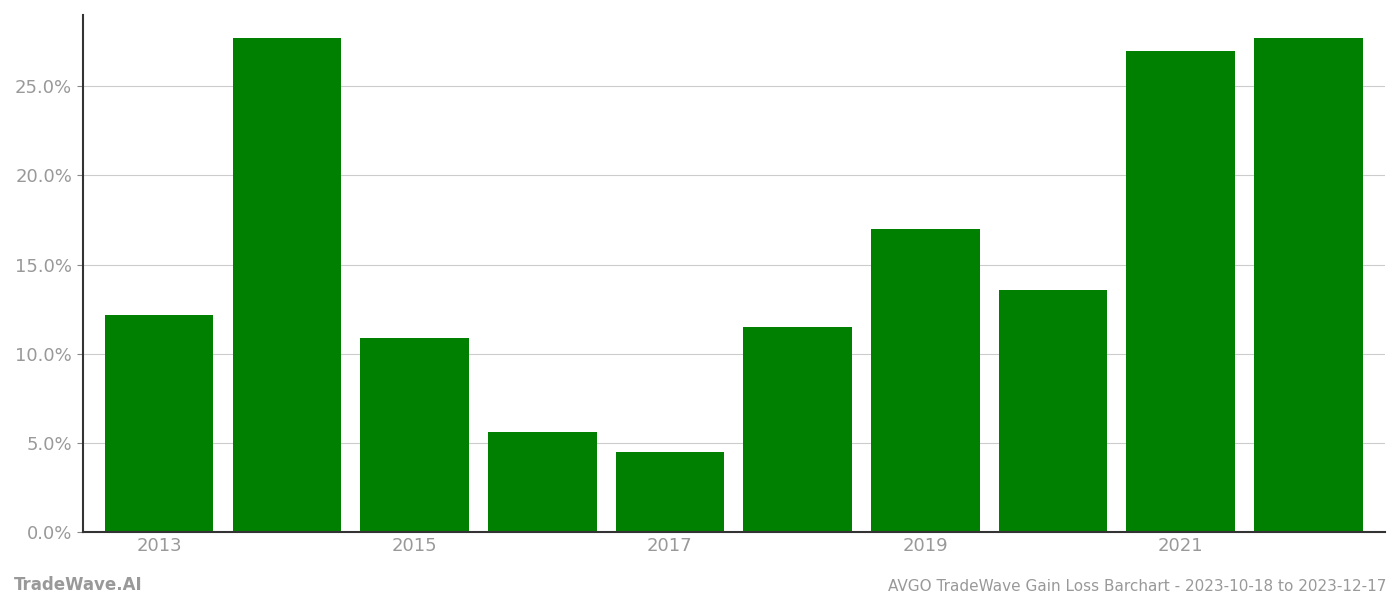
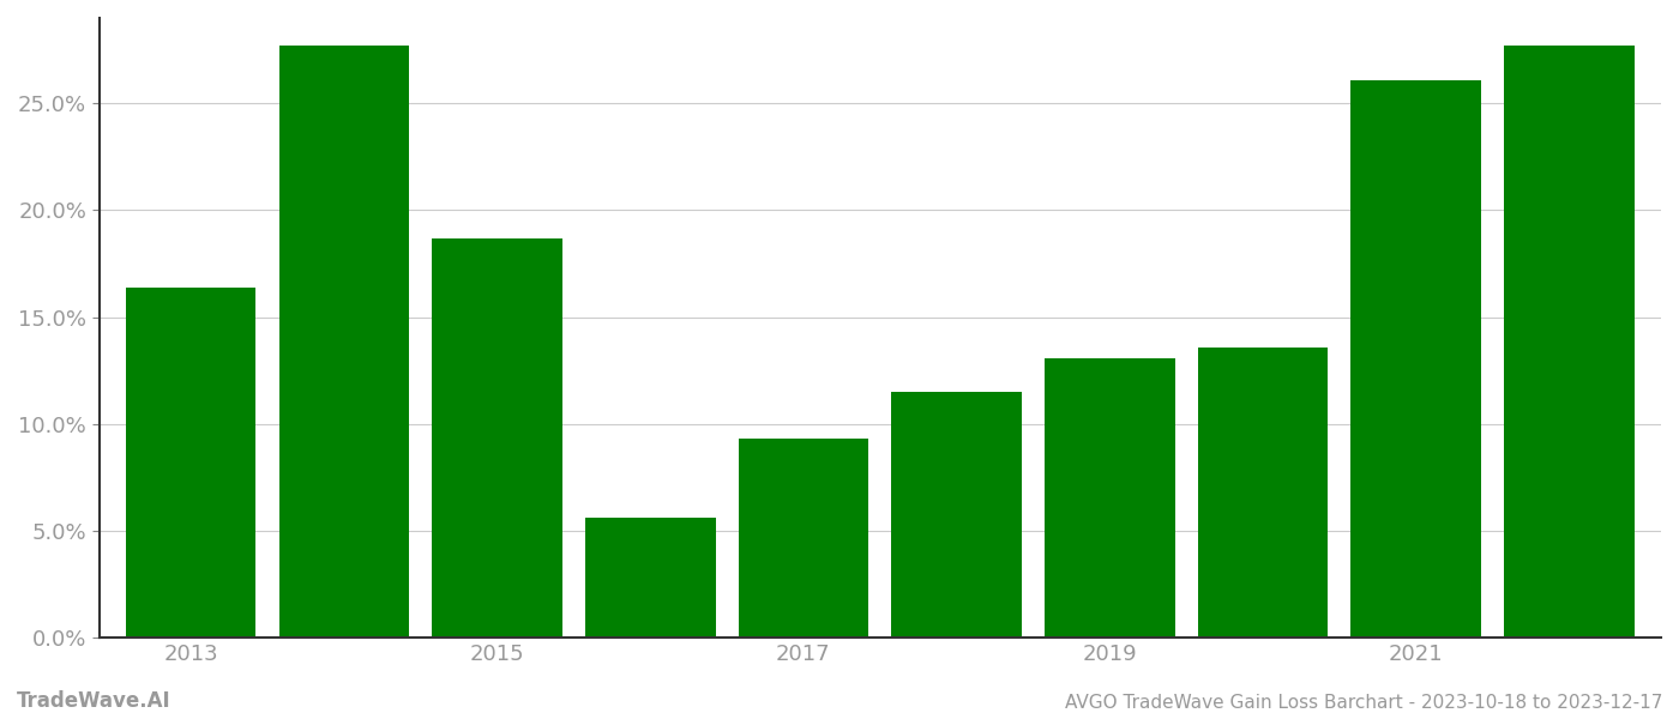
2013: 12.2% -> 16.4%
2015: 10.9% -> 18.7%
2017: 4.5% -> 9.3%
2019: 17.0% -> 13.1%
2021: 27.0% -> 26.1%
